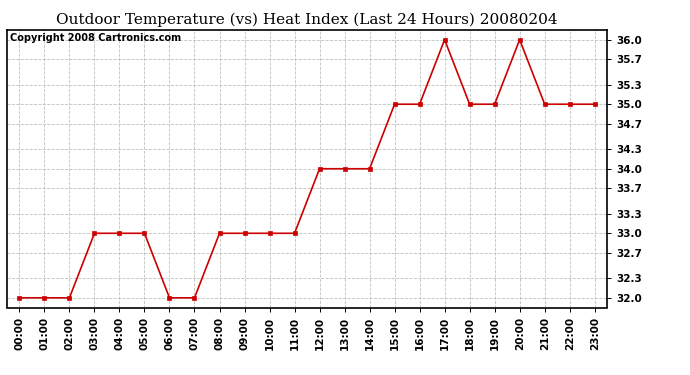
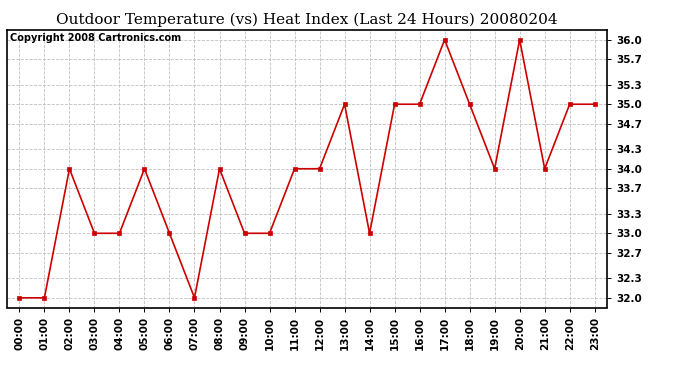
02:00: 32 -> 34
05:00: 33 -> 34
06:00: 32 -> 33
08:00: 33 -> 34
11:00: 33 -> 34
13:00: 34 -> 35
14:00: 34 -> 33
19:00: 35 -> 34
21:00: 35 -> 34
